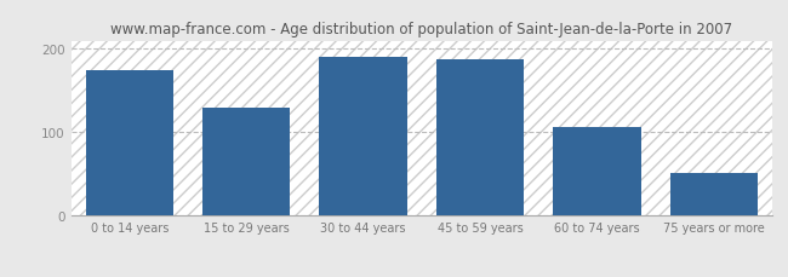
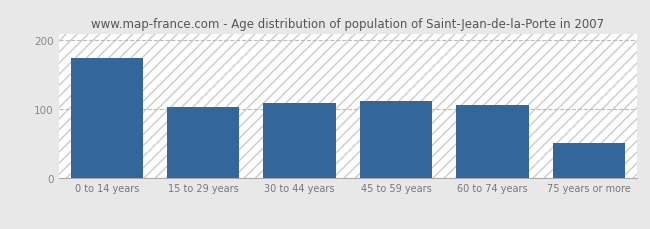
15 to 29 years: 130 -> 104
30 to 44 years: 190 -> 110
45 to 59 years: 188 -> 112
